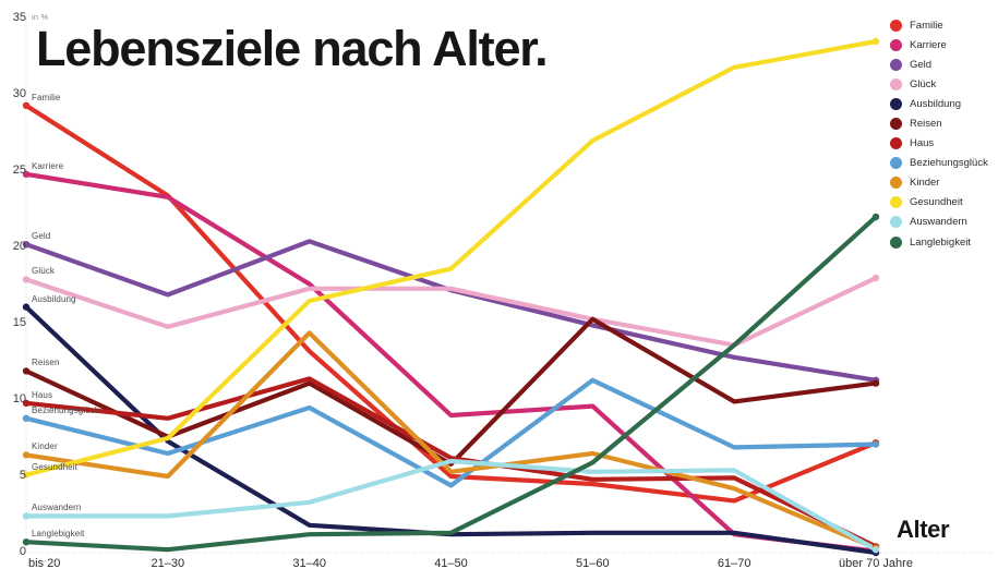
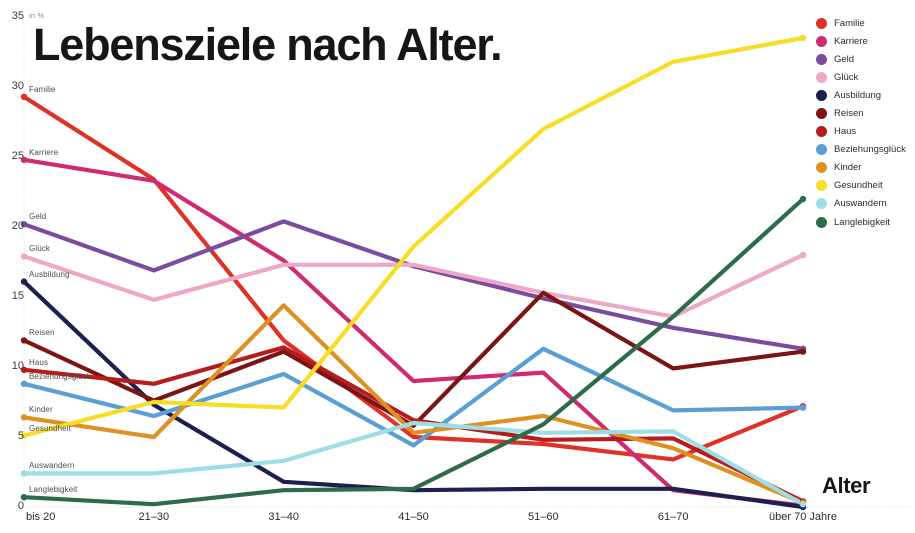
Familie/31–40: 13.2 -> 11.9
Gesundheit/31–40: 16.5 -> 7.1
